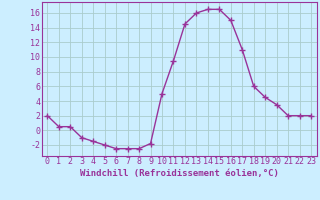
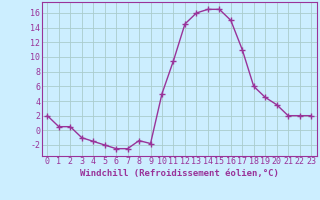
8: -2.5 -> -1.4
